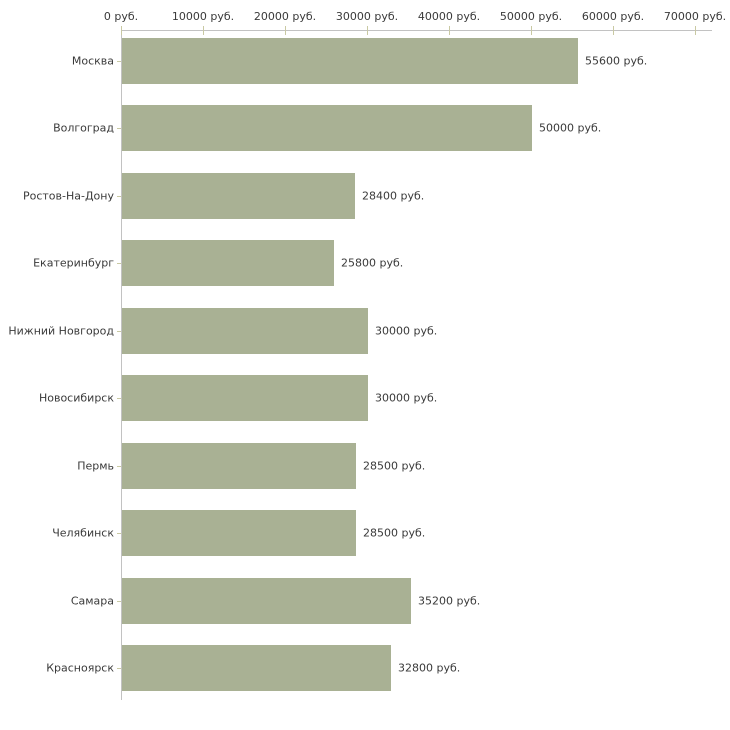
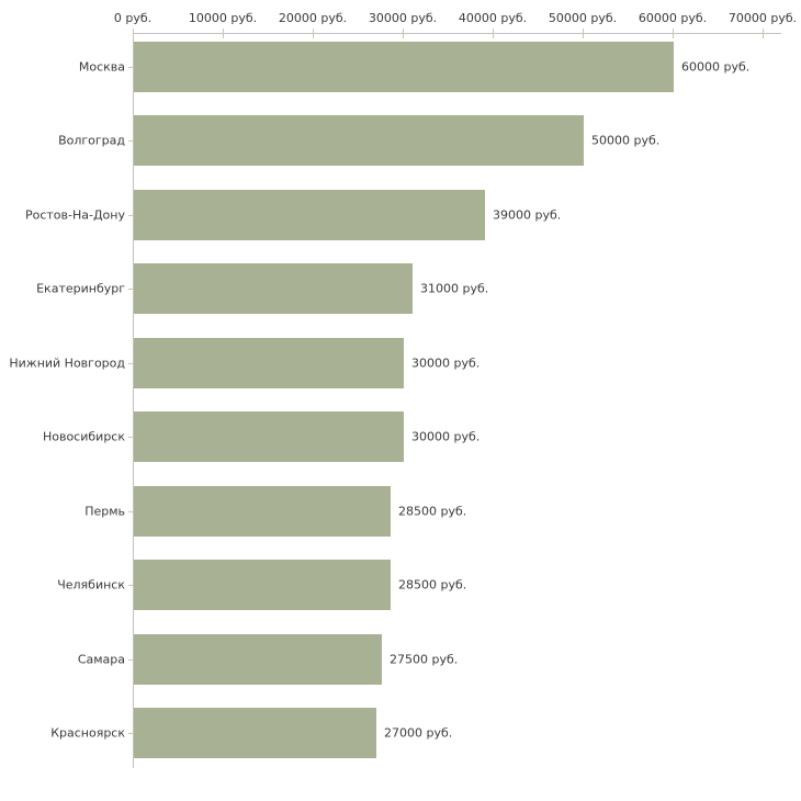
Москва: 55600 -> 60000
Ростов-На-Дону: 28400 -> 39000
Екатеринбург: 25800 -> 31000
Самара: 35200 -> 27500
Красноярск: 32800 -> 27000
